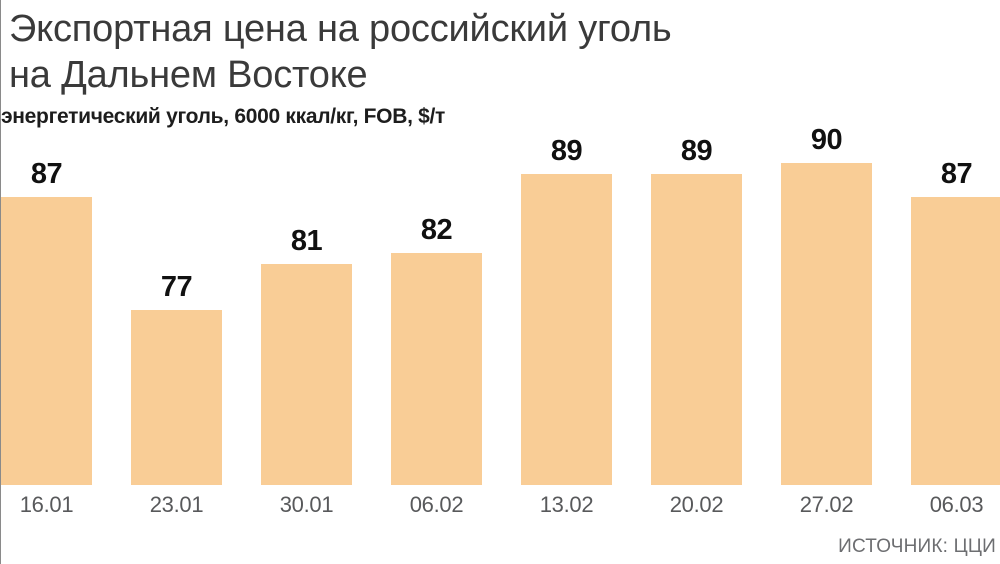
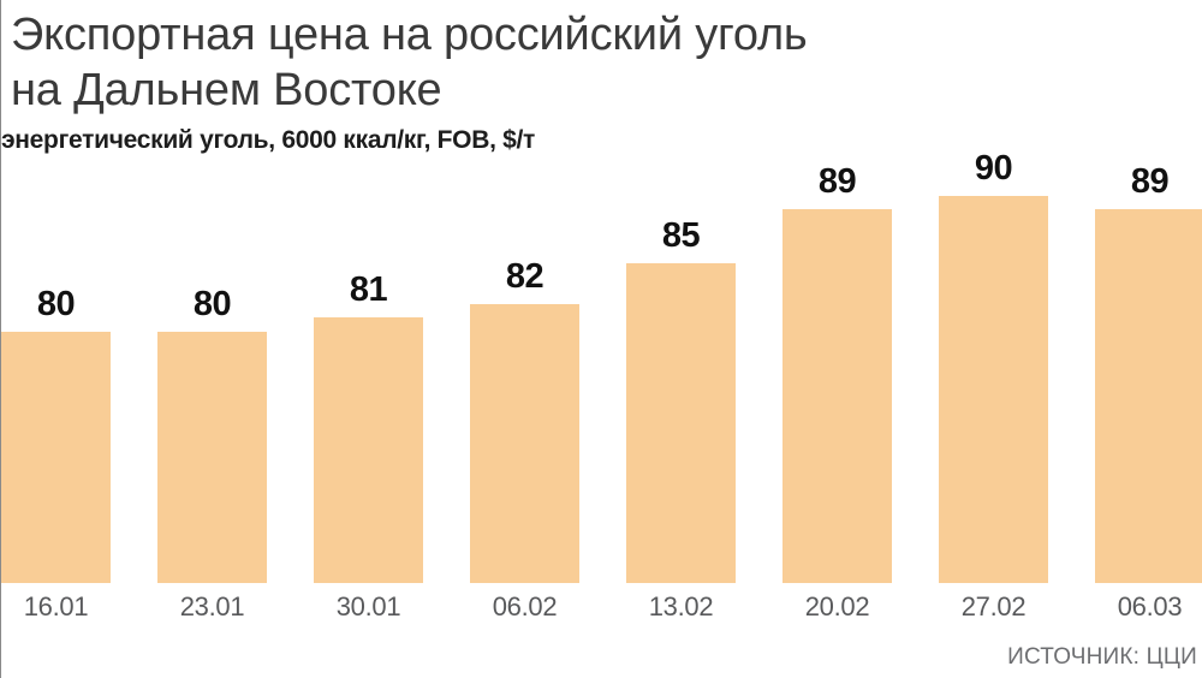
16.01: 87 -> 80
23.01: 77 -> 80
13.02: 89 -> 85
06.03: 87 -> 89
